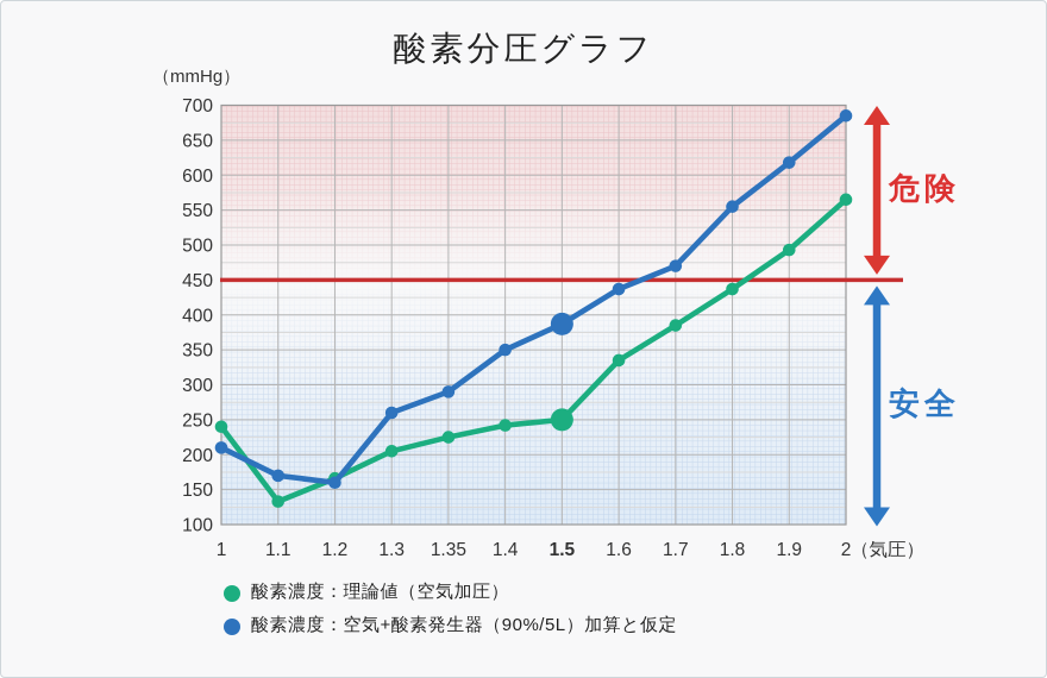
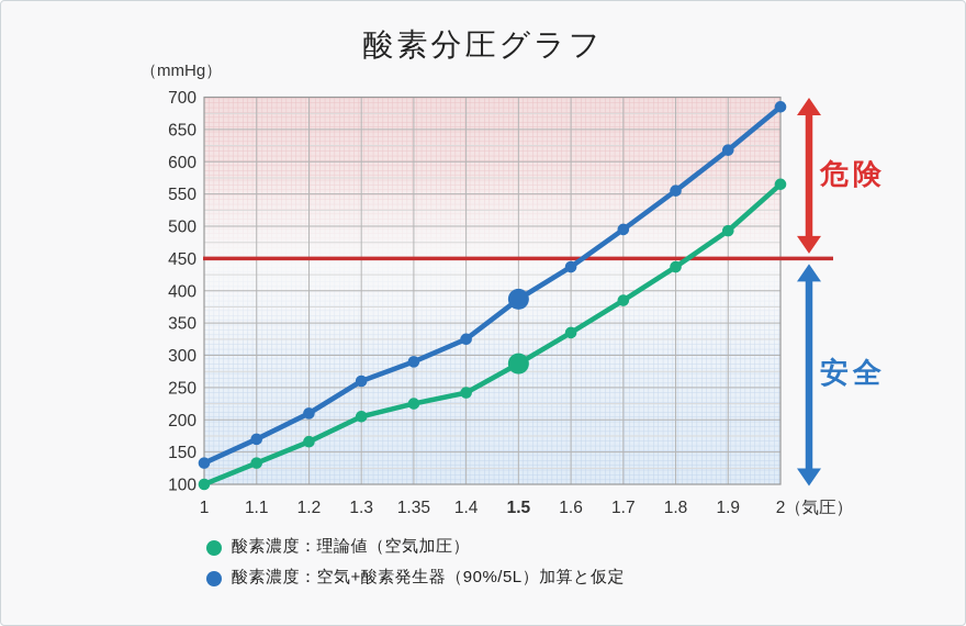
酸素濃度：理論値（空気加圧）/1: 240 -> 100
酸素濃度：空気+酸素発生器（90%/5L）加算と仮定/1: 210 -> 130
酸素濃度：空気+酸素発生器（90%/5L）加算と仮定/1.2: 160 -> 210
酸素濃度：空気+酸素発生器（90%/5L）加算と仮定/1.4: 350 -> 320
酸素濃度：理論値（空気加圧）/1.5: 250 -> 290
酸素濃度：空気+酸素発生器（90%/5L）加算と仮定/1.7: 470 -> 500
